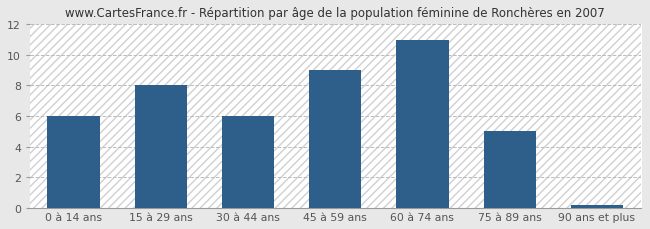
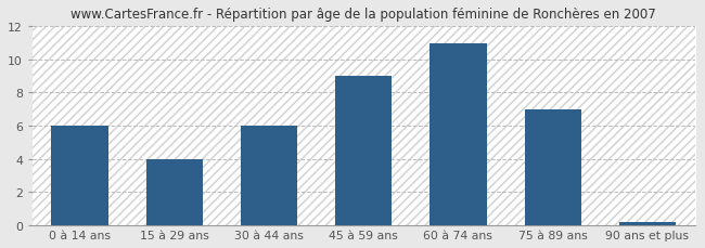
15 à 29 ans: 8.0 -> 4.0
75 à 89 ans: 5.0 -> 7.0
